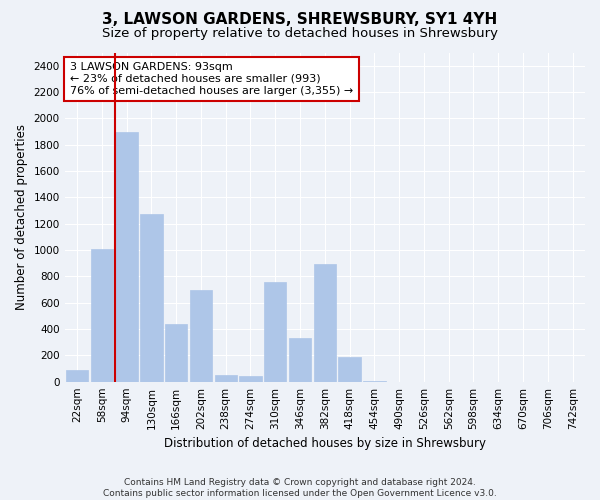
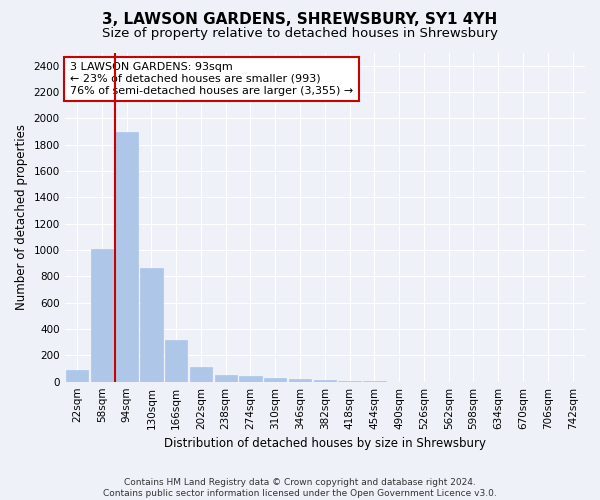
130sqm: 1270 -> 860
166sqm: 440 -> 320
202sqm: 700 -> 120
310sqm: 760 -> 30
346sqm: 330 -> 20
382sqm: 890 -> 20
418sqm: 190 -> 0
